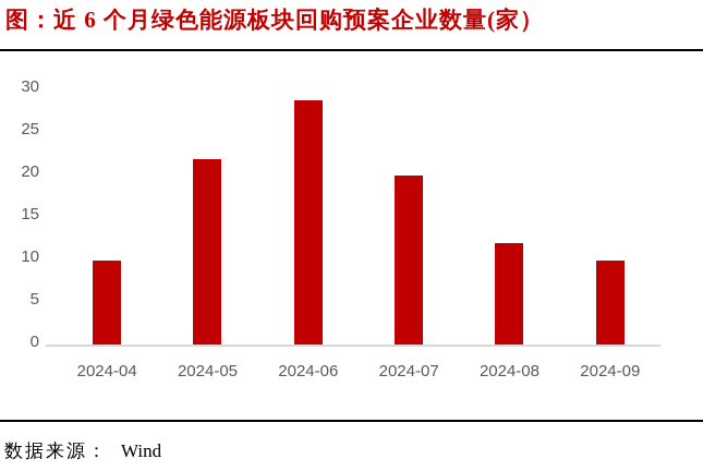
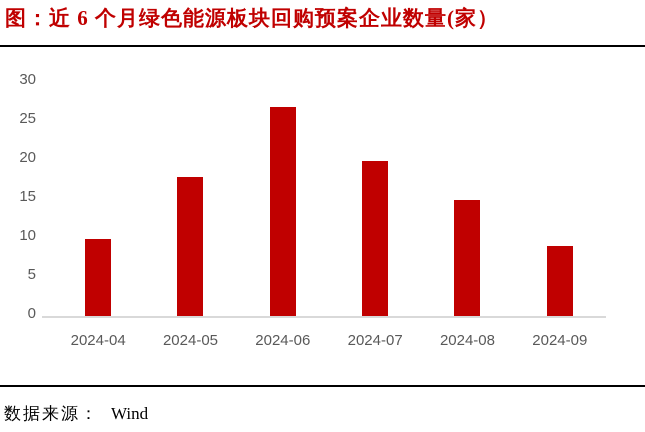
2024-05: 22 -> 18
2024-06: 29 -> 27
2024-08: 12 -> 15
2024-09: 10 -> 9
